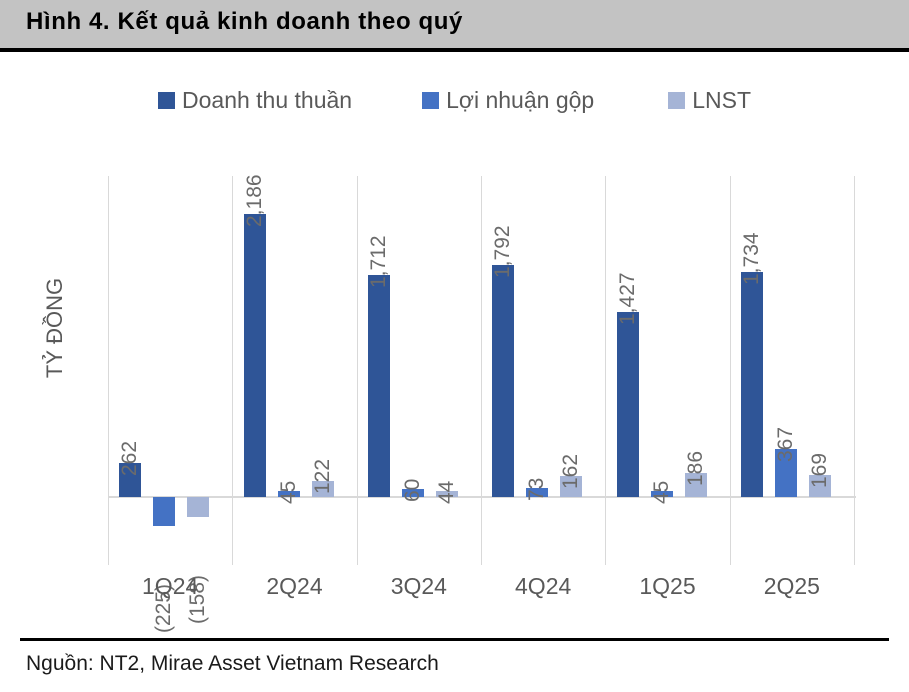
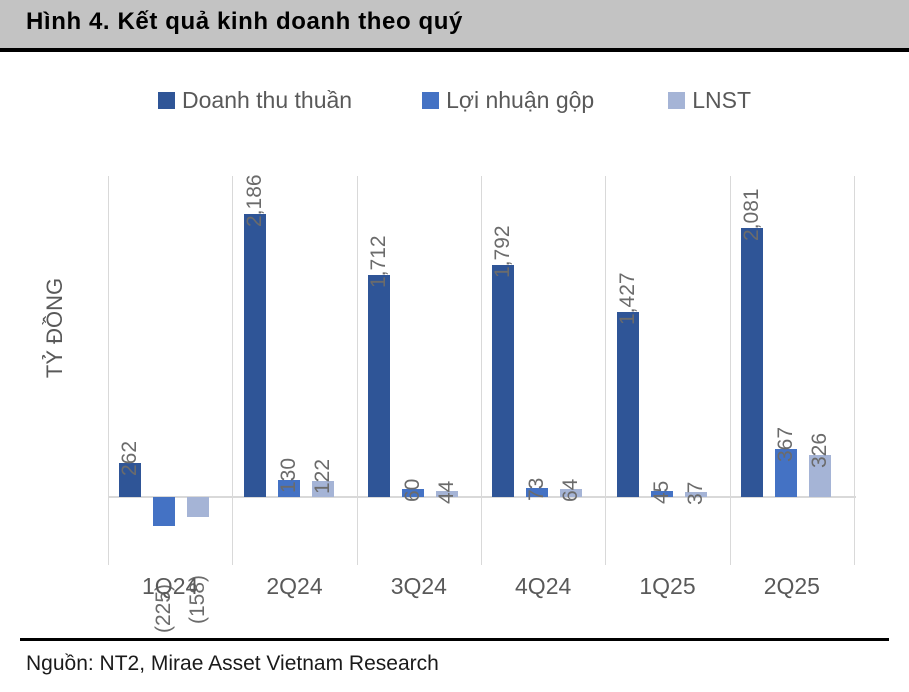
Lợi nhuận gộp/2Q24: 45 -> 130
LNST/4Q24: 162 -> 64
LNST/1Q25: 186 -> 37
Doanh thu thuần/2Q25: 1,734 -> 2,081
LNST/2Q25: 169 -> 326
